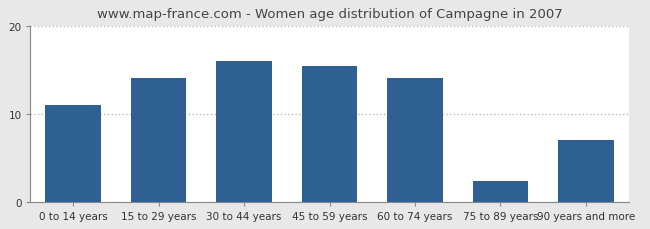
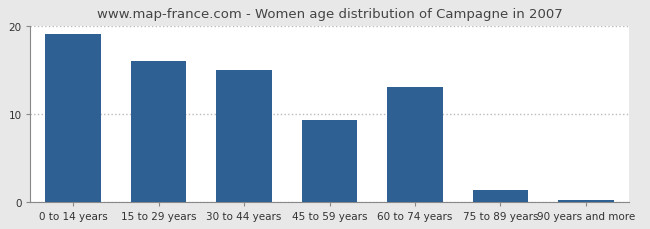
0 to 14 years: 11.0 -> 19.0
15 to 29 years: 14.0 -> 16.0
30 to 44 years: 16.0 -> 15.0
45 to 59 years: 15.4 -> 9.3
60 to 74 years: 14.0 -> 13.0
75 to 89 years: 2.4 -> 1.3
90 years and more: 7.0 -> 0.2
